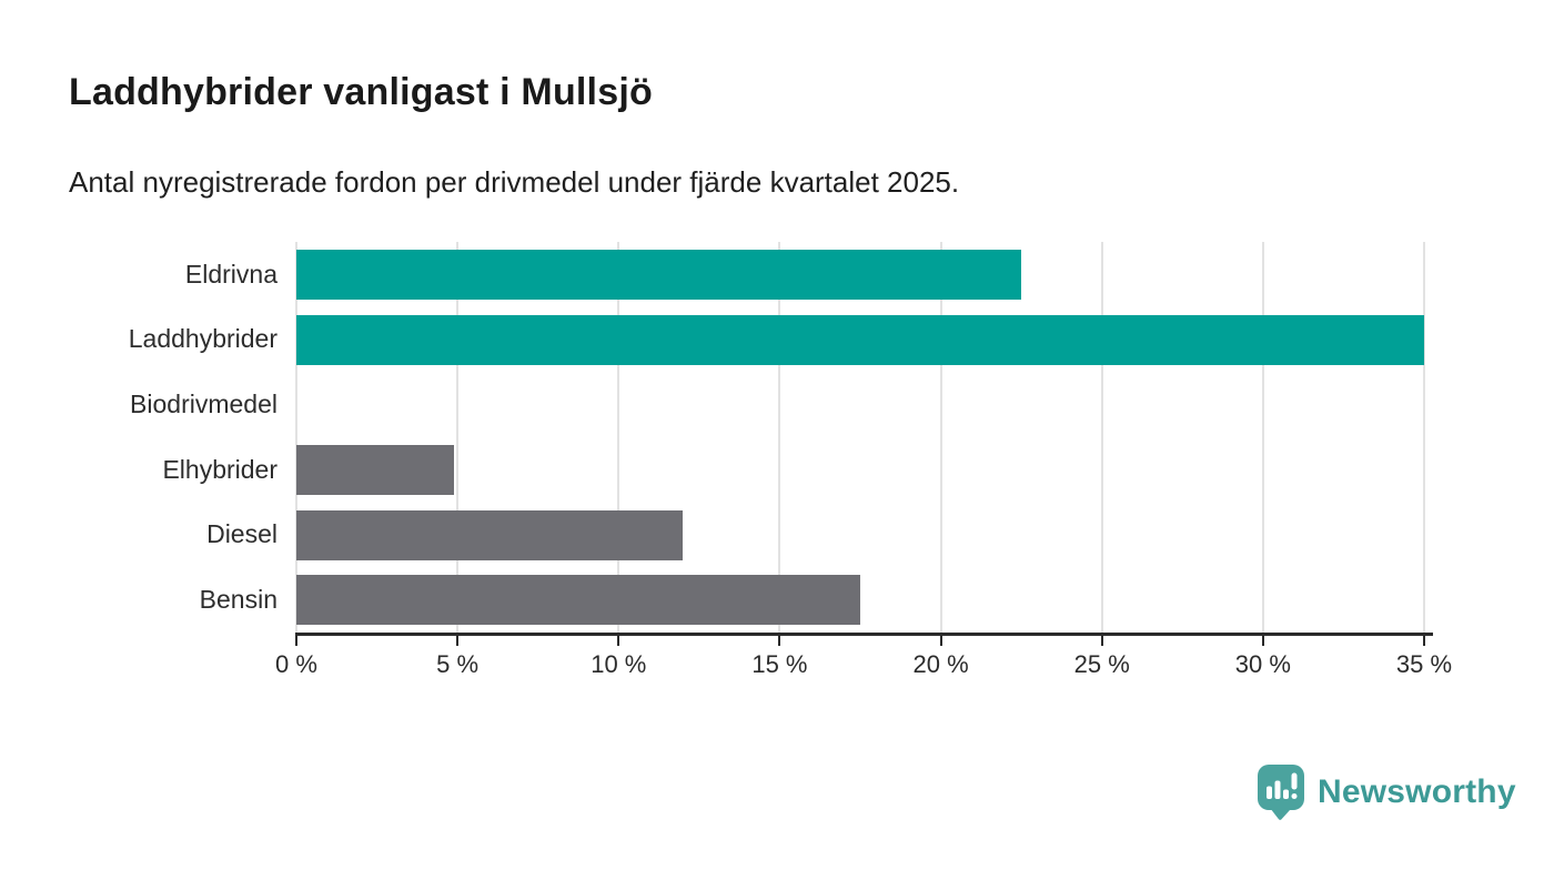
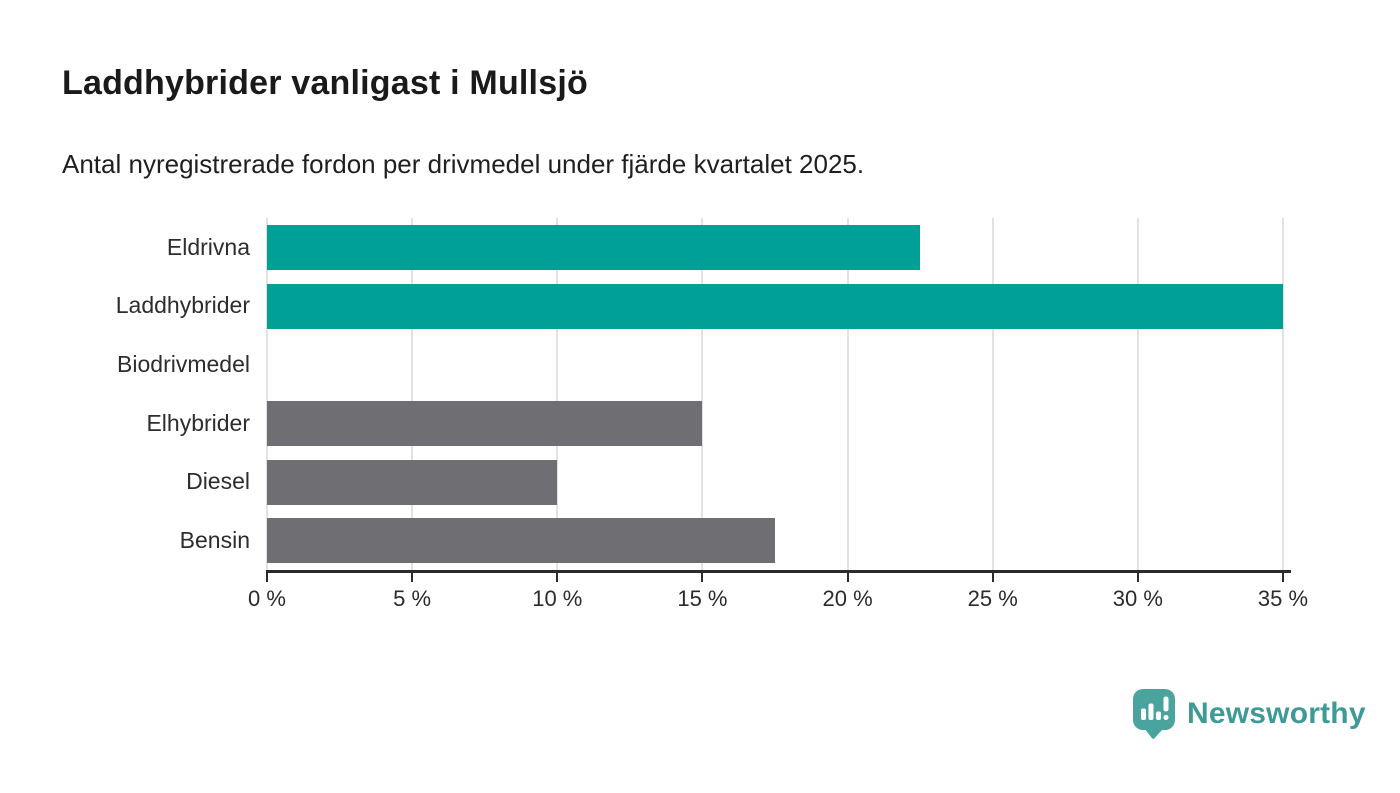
Elhybrider: 4.9% -> 15.0%
Diesel: 12.0% -> 10.0%
